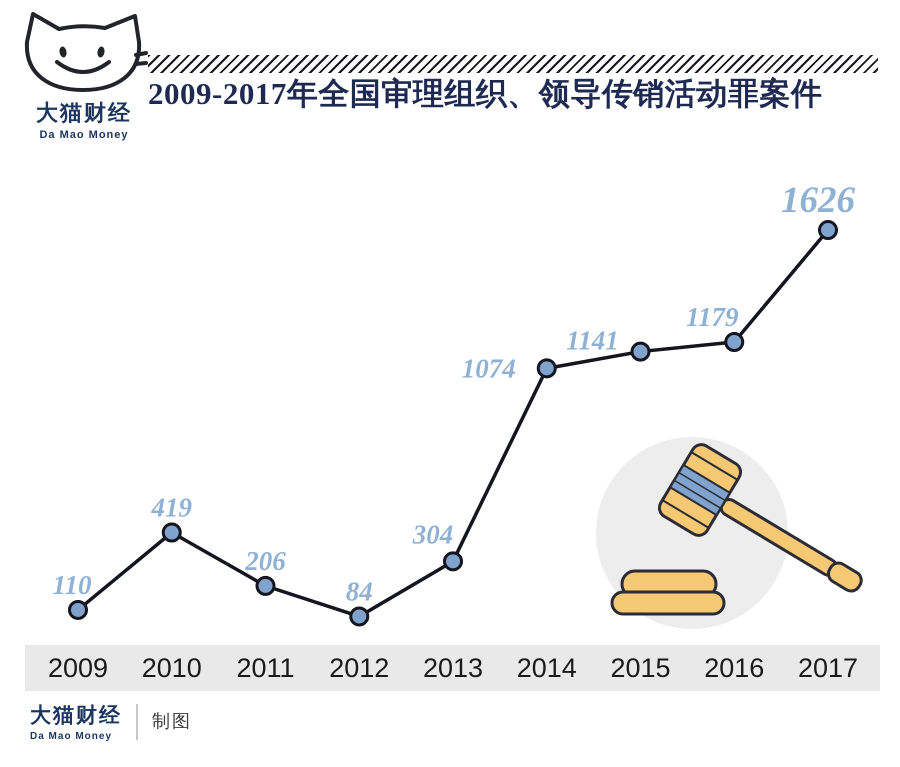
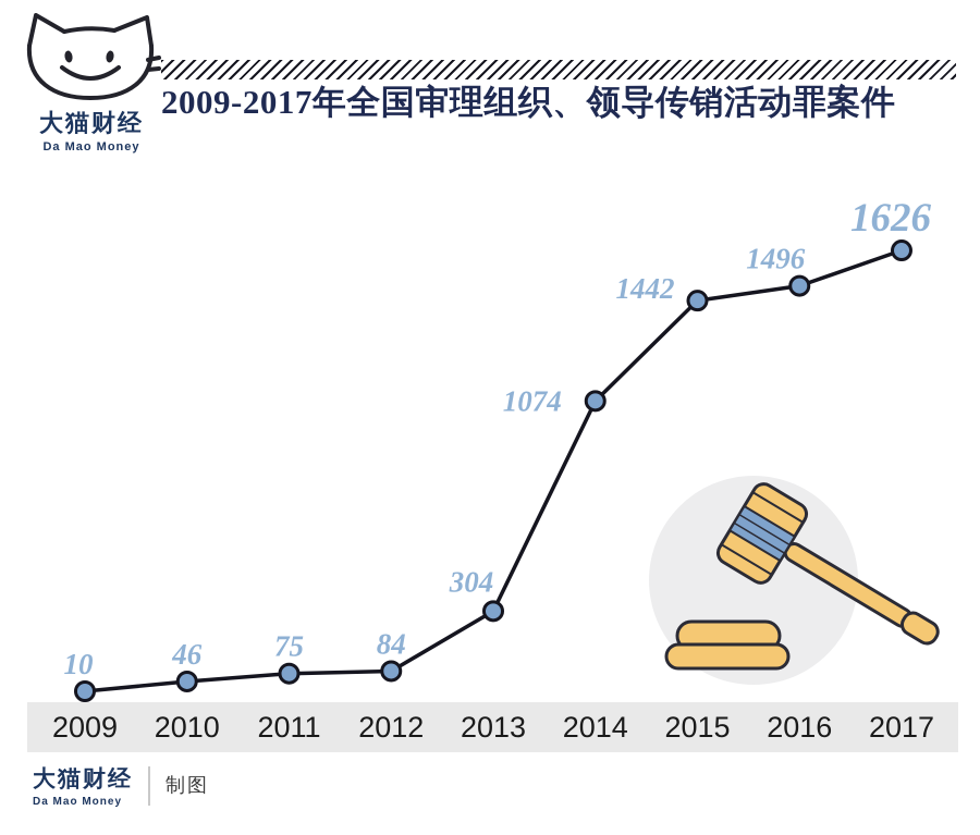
2009: 110 -> 10
2010: 419 -> 46
2011: 206 -> 75
2015: 1141 -> 1442
2016: 1179 -> 1496
